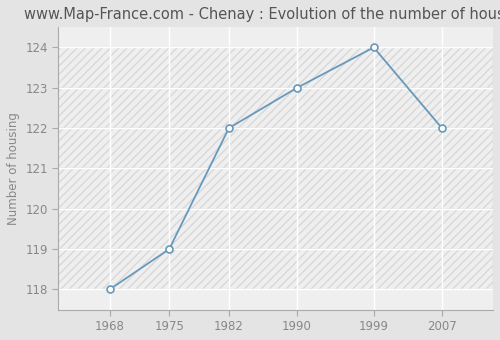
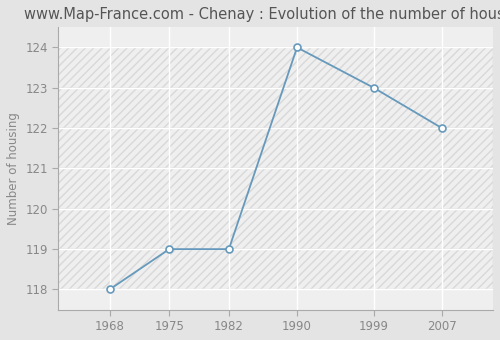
1982: 122 -> 119
1990: 123 -> 124
1999: 124 -> 123
